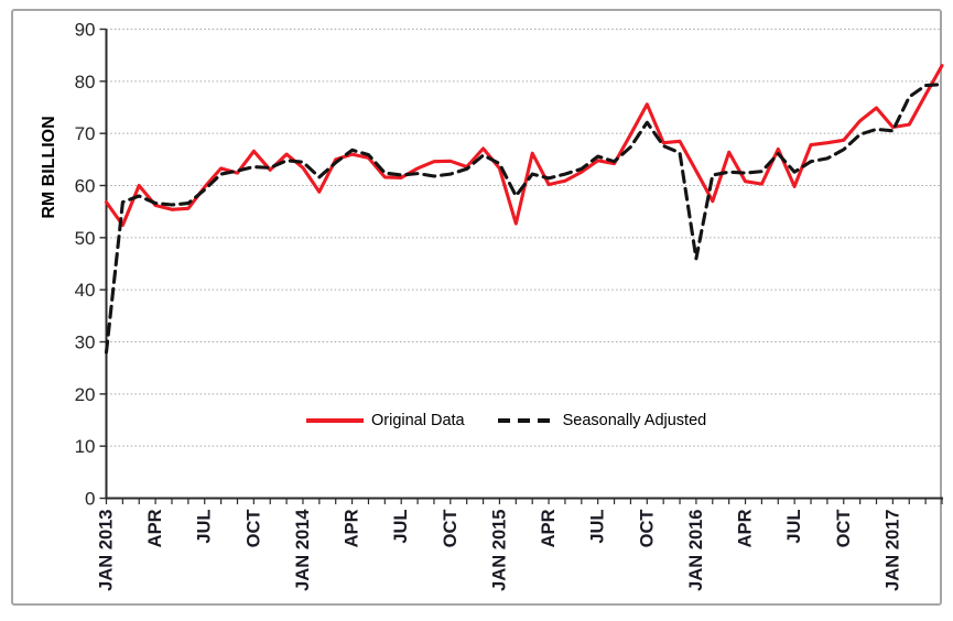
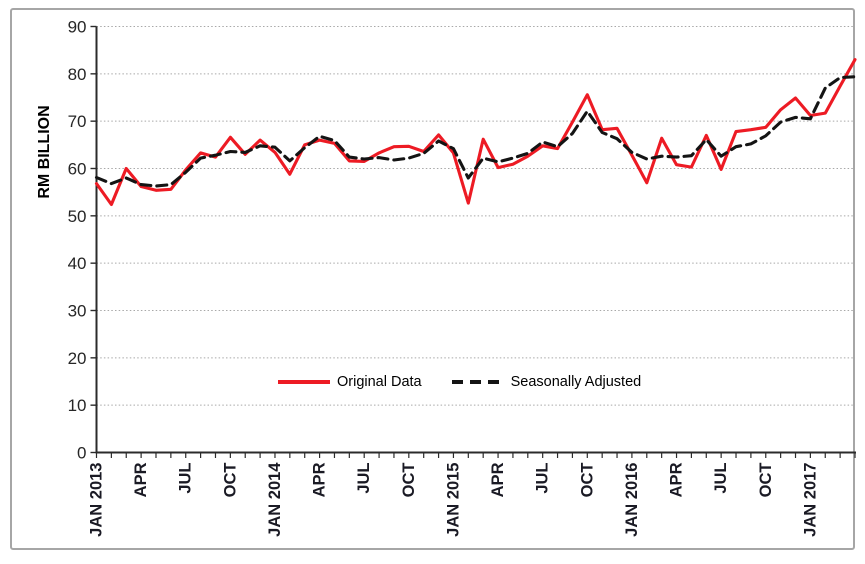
Seasonally Adjusted/JAN 2013: 28 -> 58
Seasonally Adjusted/JAN 2016: 46 -> 63
